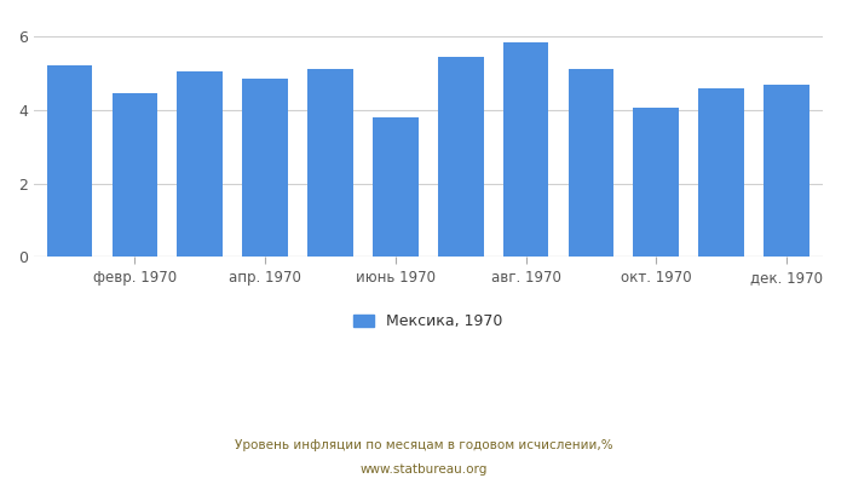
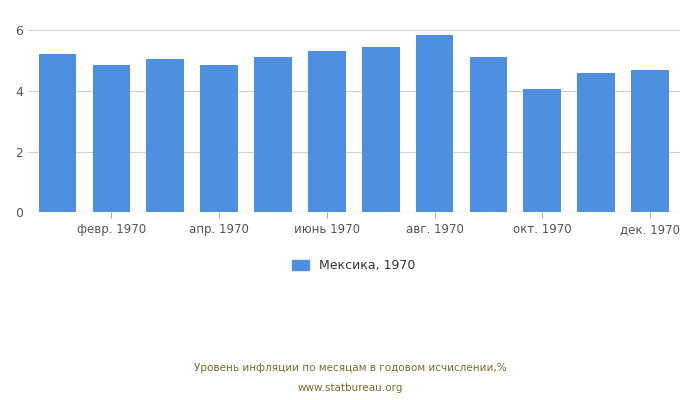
февр. 1970: 4.45 -> 4.85
июнь 1970: 3.80 -> 5.30
